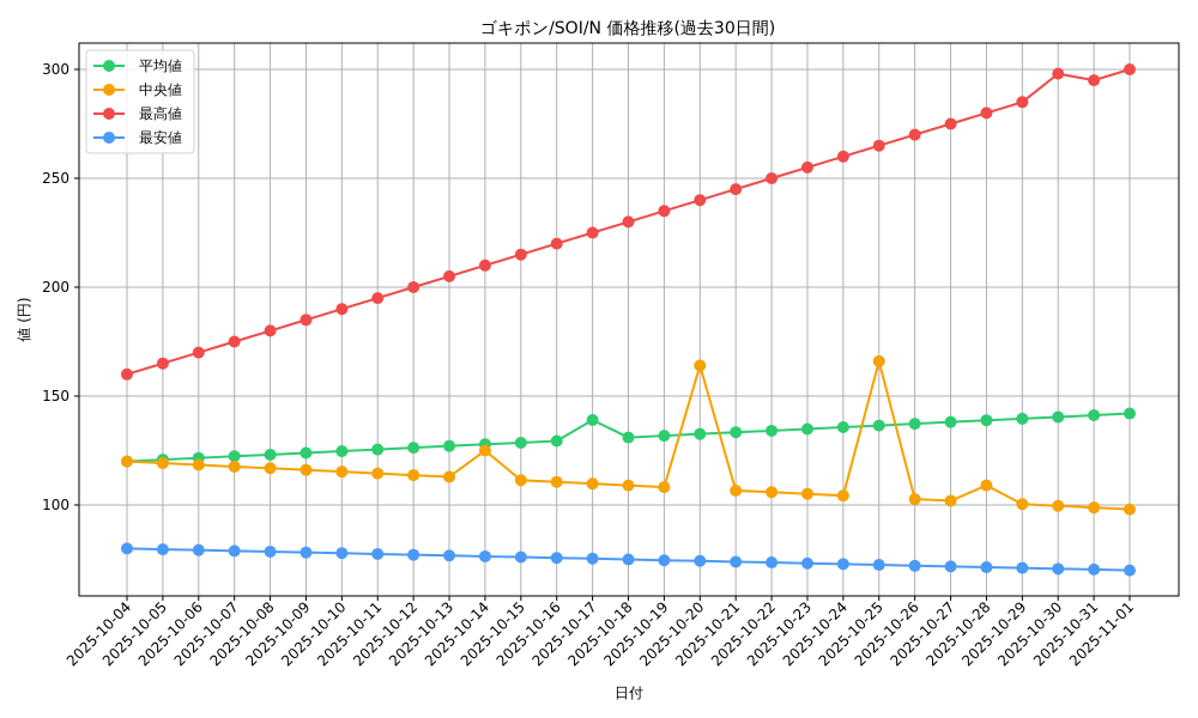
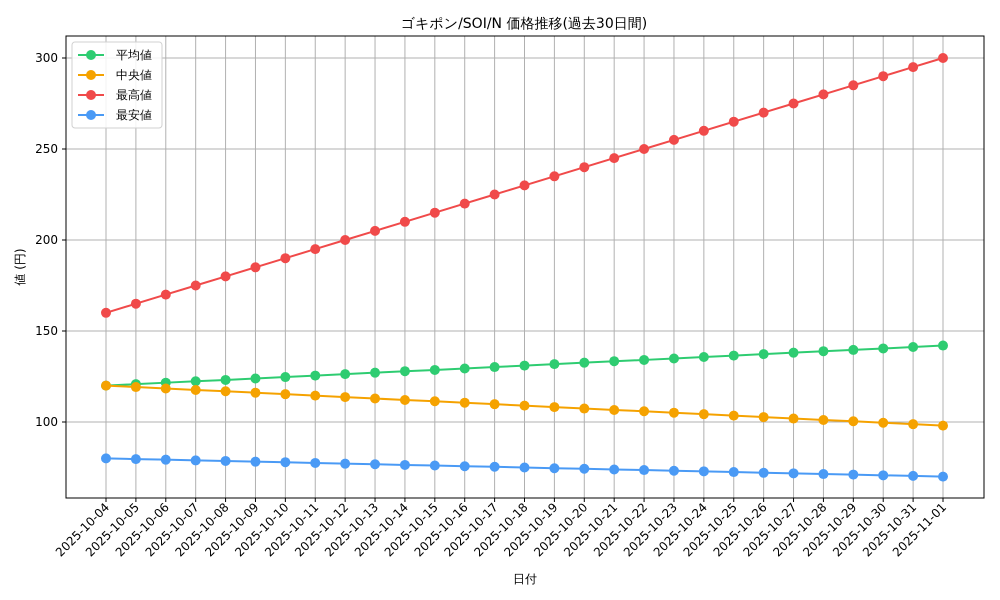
中央値/2025-10-14: 125 -> 112
平均値/2025-10-17: 139 -> 130
中央値/2025-10-20: 164 -> 107
中央値/2025-10-25: 166 -> 104
中央値/2025-10-28: 109 -> 101
最高値/2025-10-30: 298 -> 290
